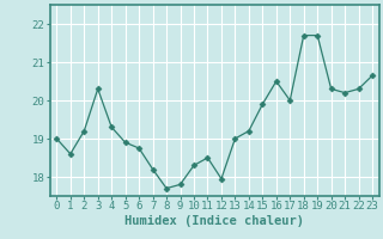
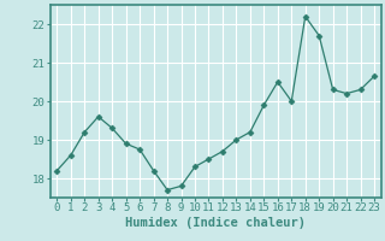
0: 19.00 -> 18.20
3: 20.30 -> 19.60
12: 17.95 -> 18.70
18: 21.70 -> 22.20
